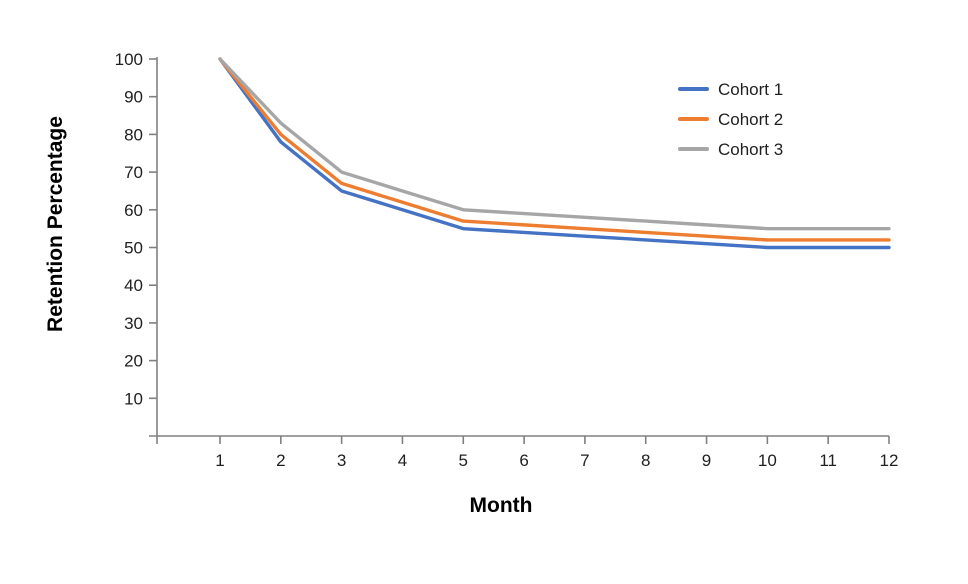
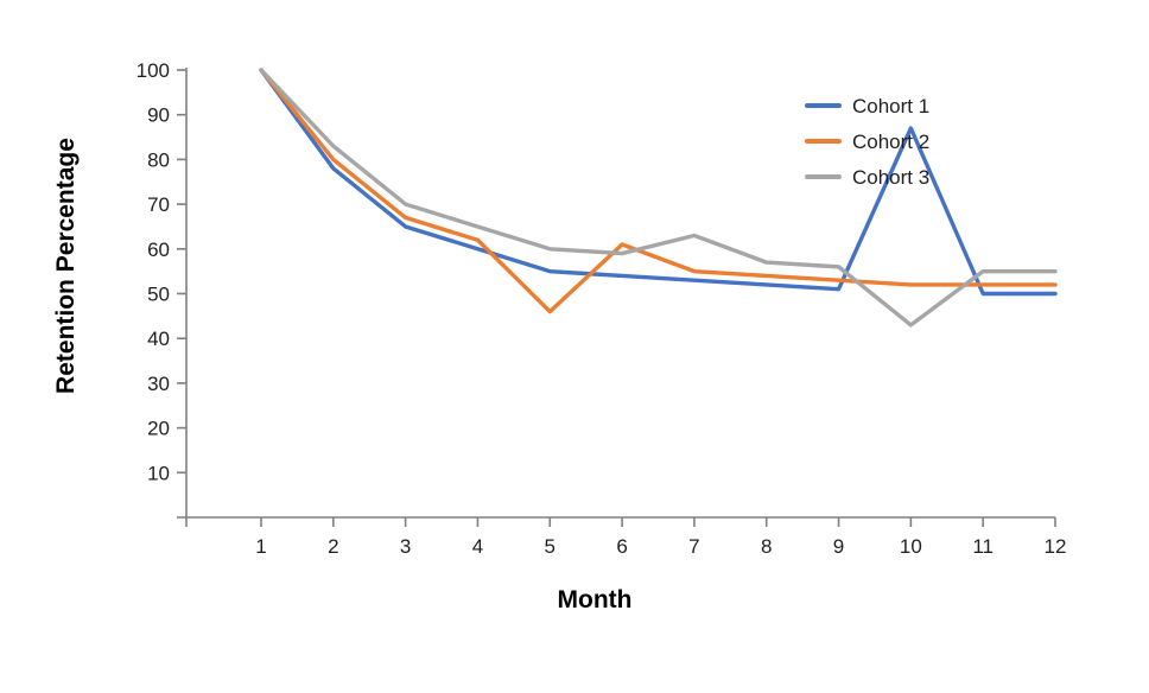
Cohort 2/5: 57 -> 46
Cohort 2/6: 56 -> 61
Cohort 3/7: 58 -> 63
Cohort 1/10: 50 -> 87
Cohort 3/10: 55 -> 43
